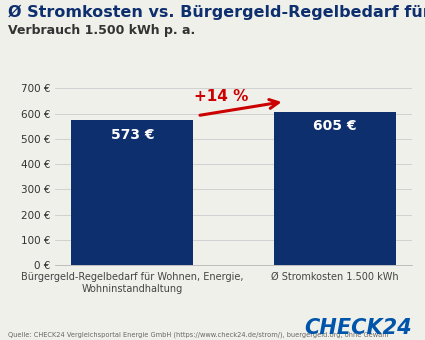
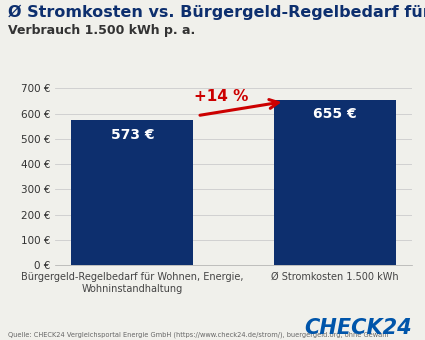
Ø Stromkosten 1.500 kWh: 605 -> 655
